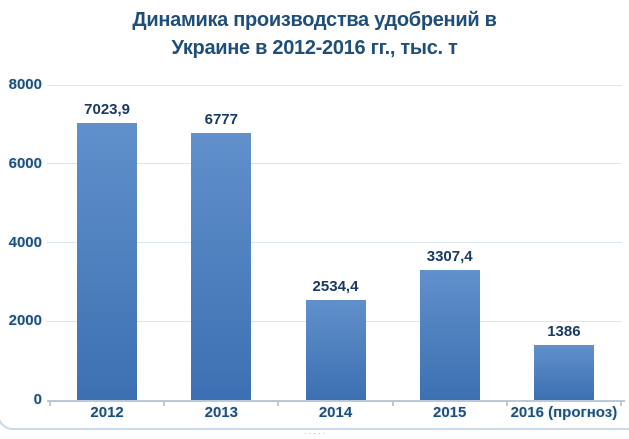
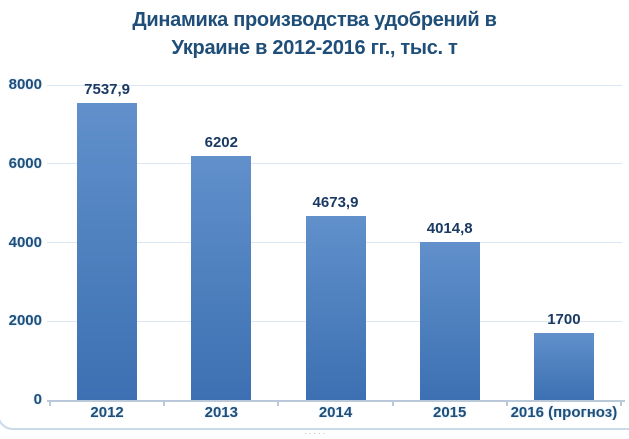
2012: 7023,9 -> 7537,9
2013: 6777 -> 6202
2014: 2534,4 -> 4673,9
2015: 3307,4 -> 4014,8
2016 (прогноз): 1386 -> 1700
